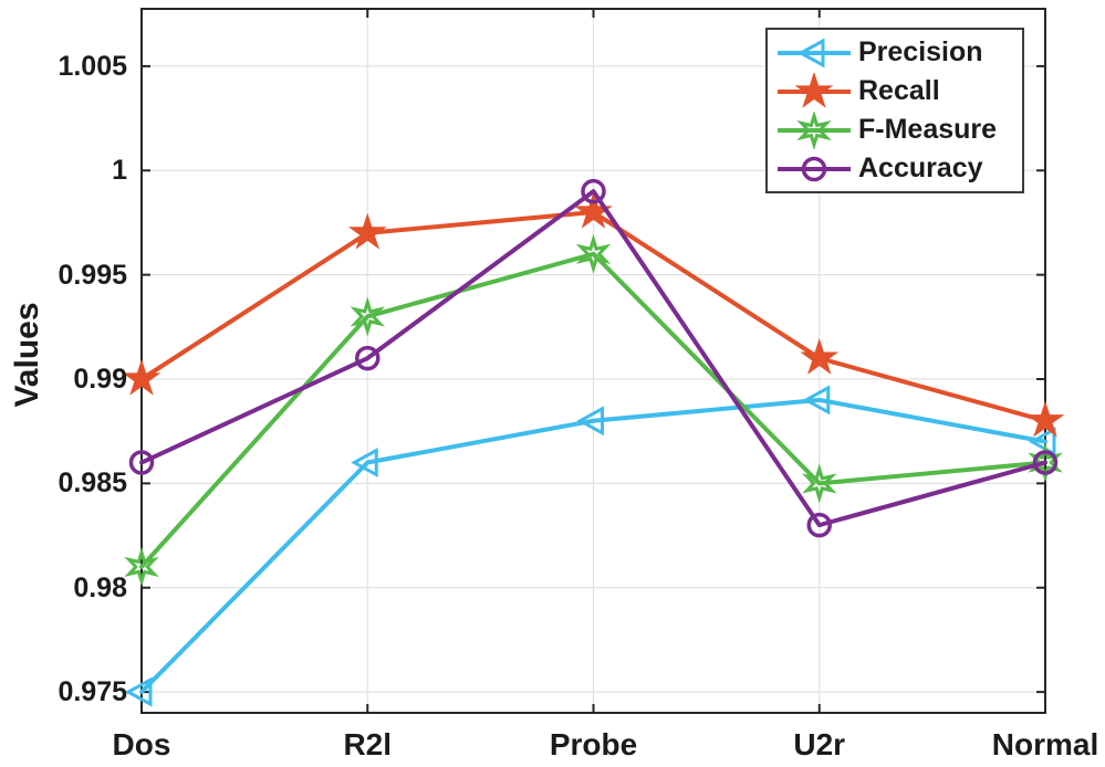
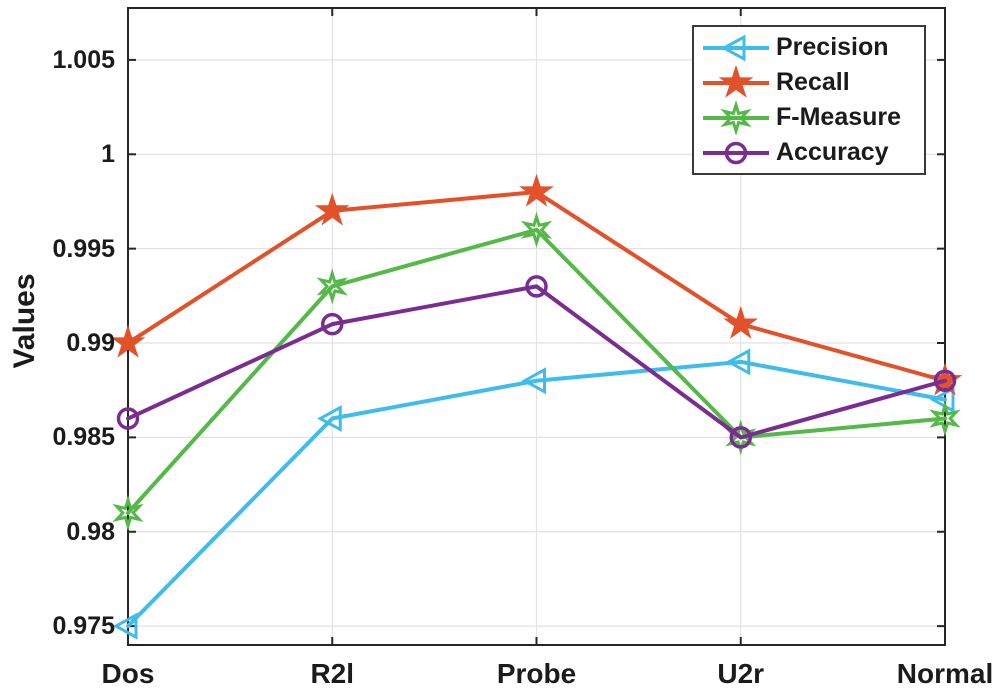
Accuracy/Probe: 0.999 -> 0.993
Accuracy/U2r: 0.983 -> 0.985
Accuracy/Normal: 0.986 -> 0.988
